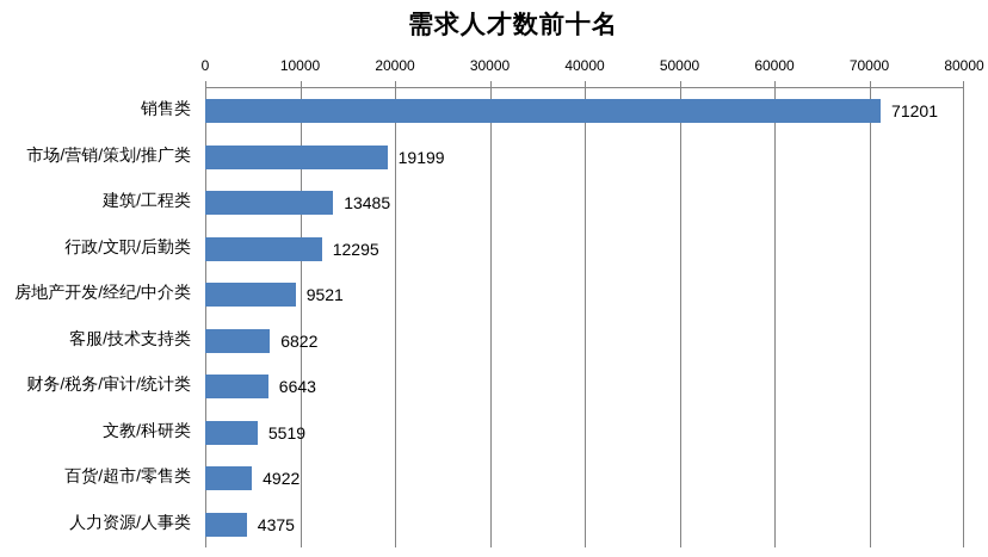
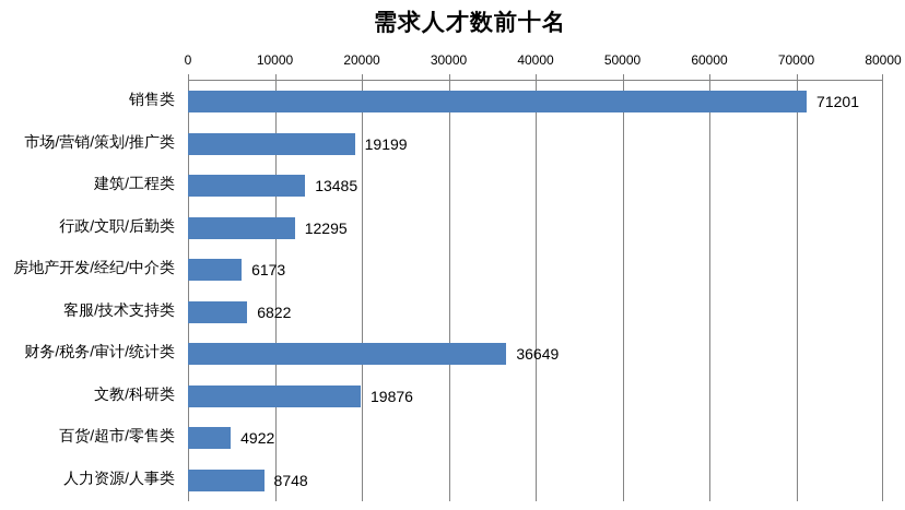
房地产开发/经纪/中介类: 9521 -> 6173
财务/税务/审计/统计类: 6643 -> 36649
文教/科研类: 5519 -> 19876
人力资源/人事类: 4375 -> 8748
